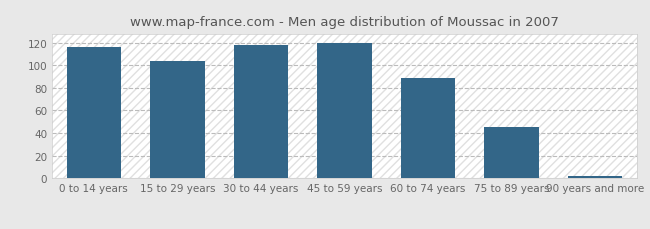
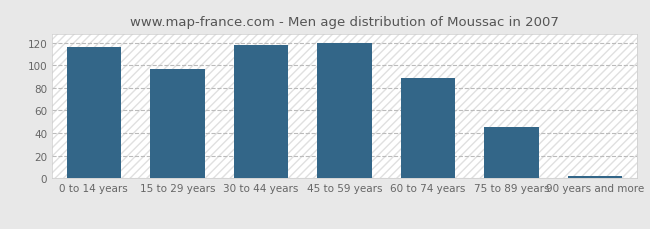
15 to 29 years: 104 -> 97
